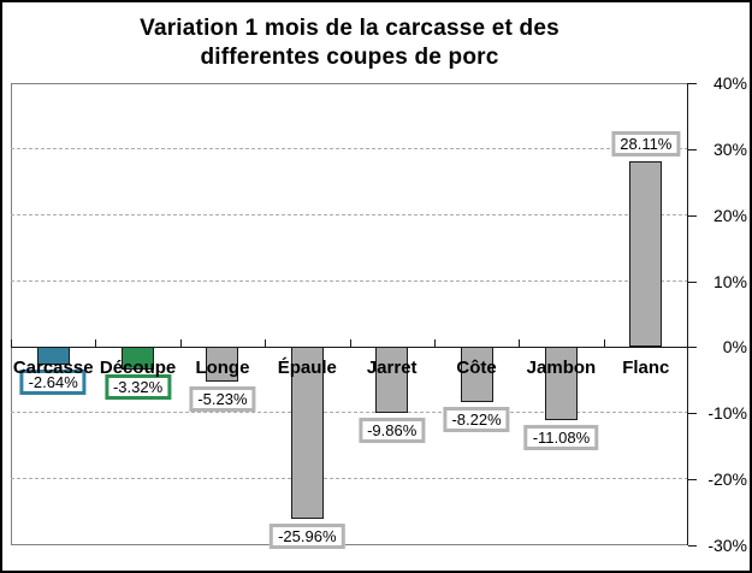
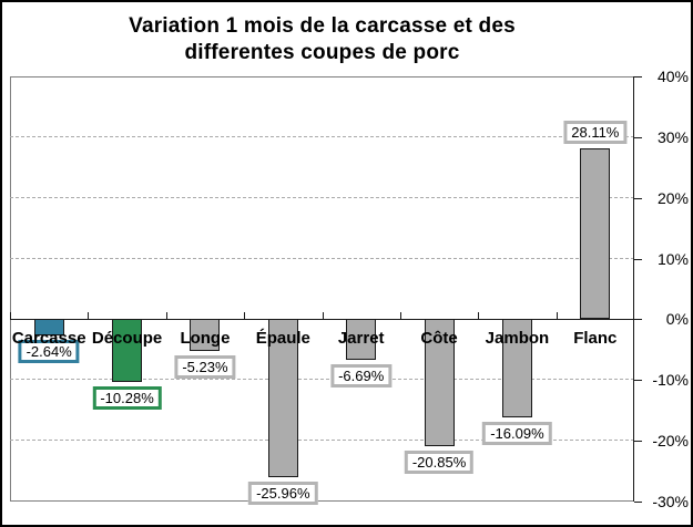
Découpe: -3.32% -> -10.28%
Jarret: -9.86% -> -6.69%
Côte: -8.22% -> -20.85%
Jambon: -11.08% -> -16.09%
